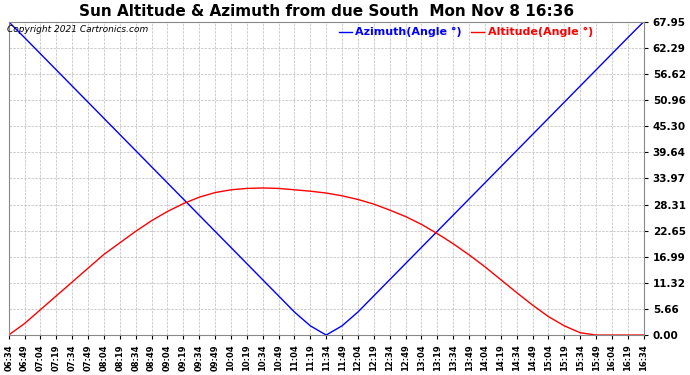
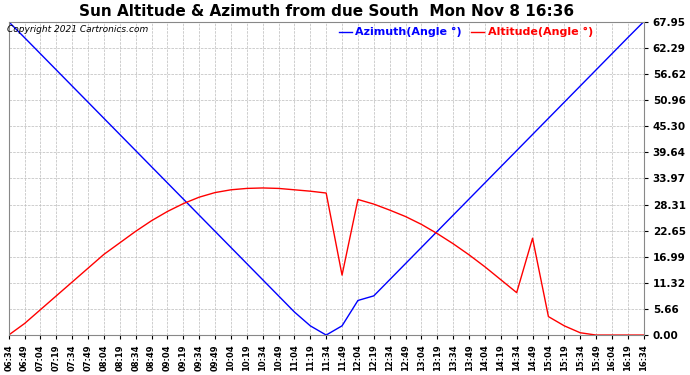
Altitude(Angle °)/11:49: 30.2 -> 13.0
Azimuth(Angle °)/12:04: 5.0 -> 7.5
Altitude(Angle °)/14:49: 6.5 -> 21.0
